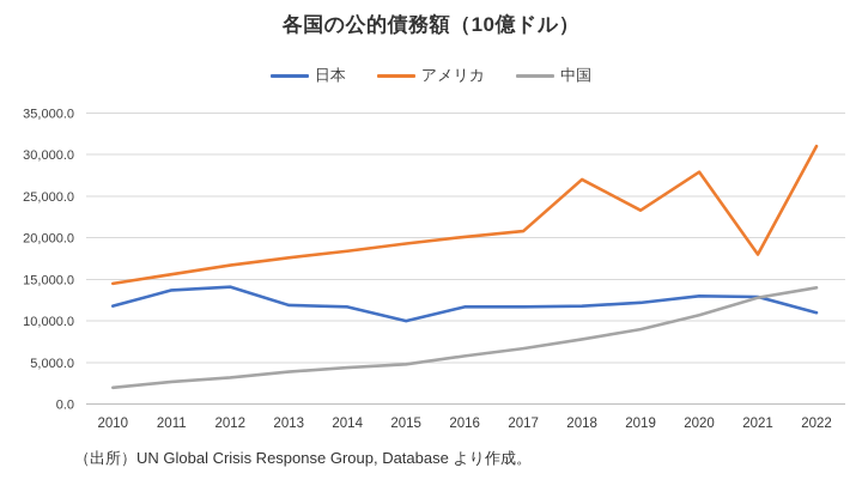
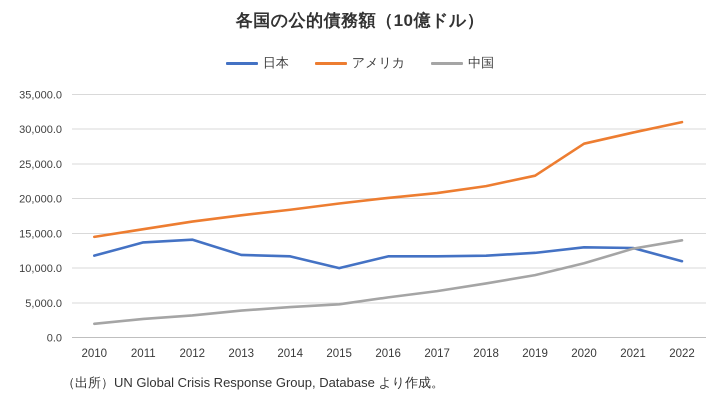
アメリカ/2018: 27000 -> 22000
アメリカ/2021: 18000 -> 30000
